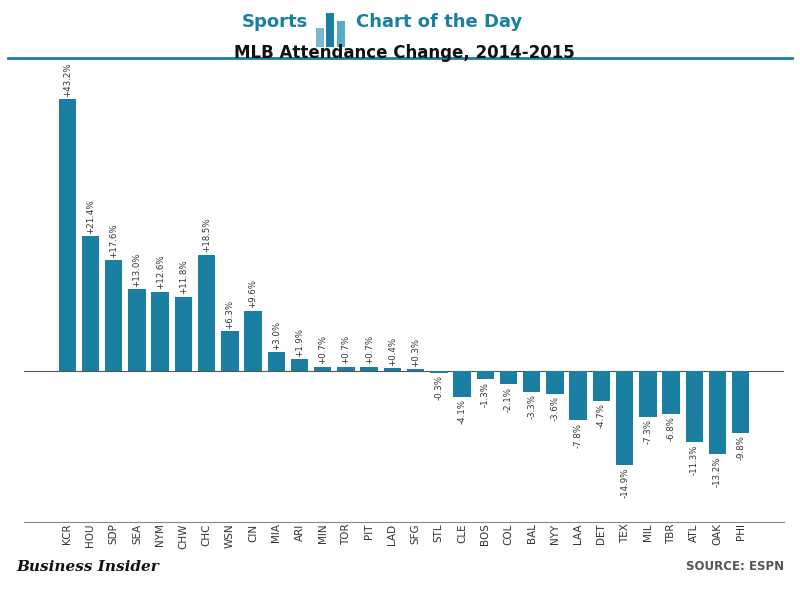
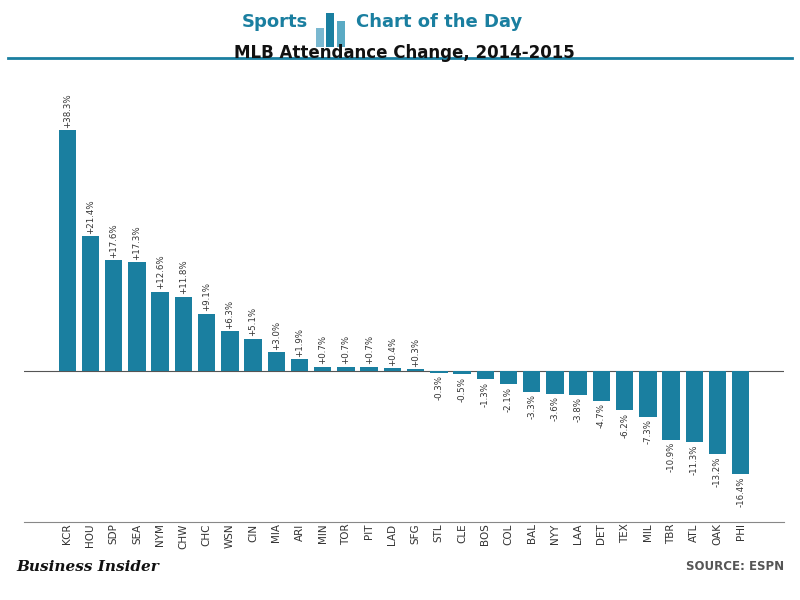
KCR: +43.2% -> +38.3%
SEA: +13.0% -> +17.3%
CHC: +18.5% -> +9.1%
CIN: +9.6% -> +5.1%
CLE: -4.1% -> -0.5%
LAA: -7.8% -> -3.8%
TEX: -14.9% -> -6.2%
TBR: -6.8% -> -10.9%
PHI: -9.8% -> -16.4%
